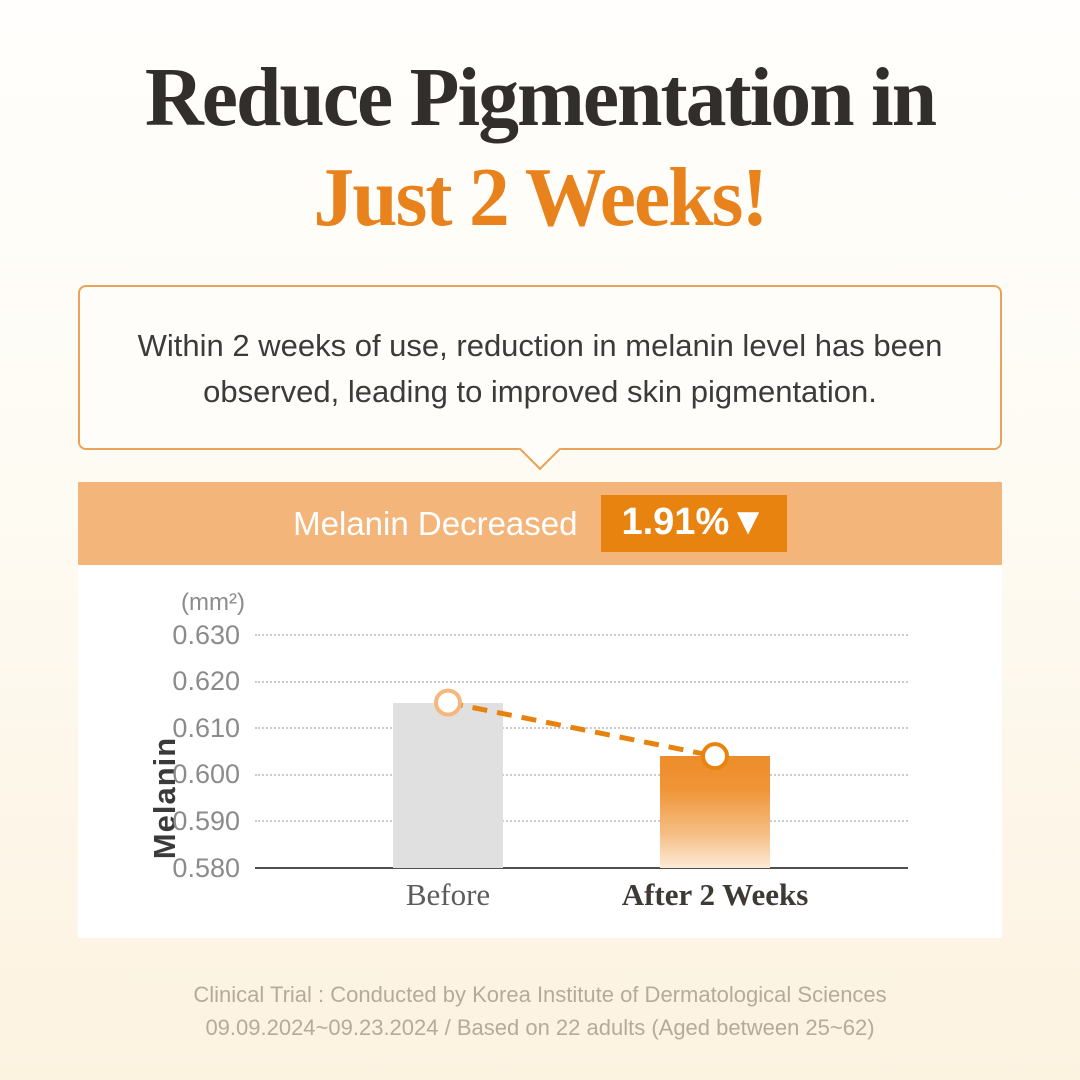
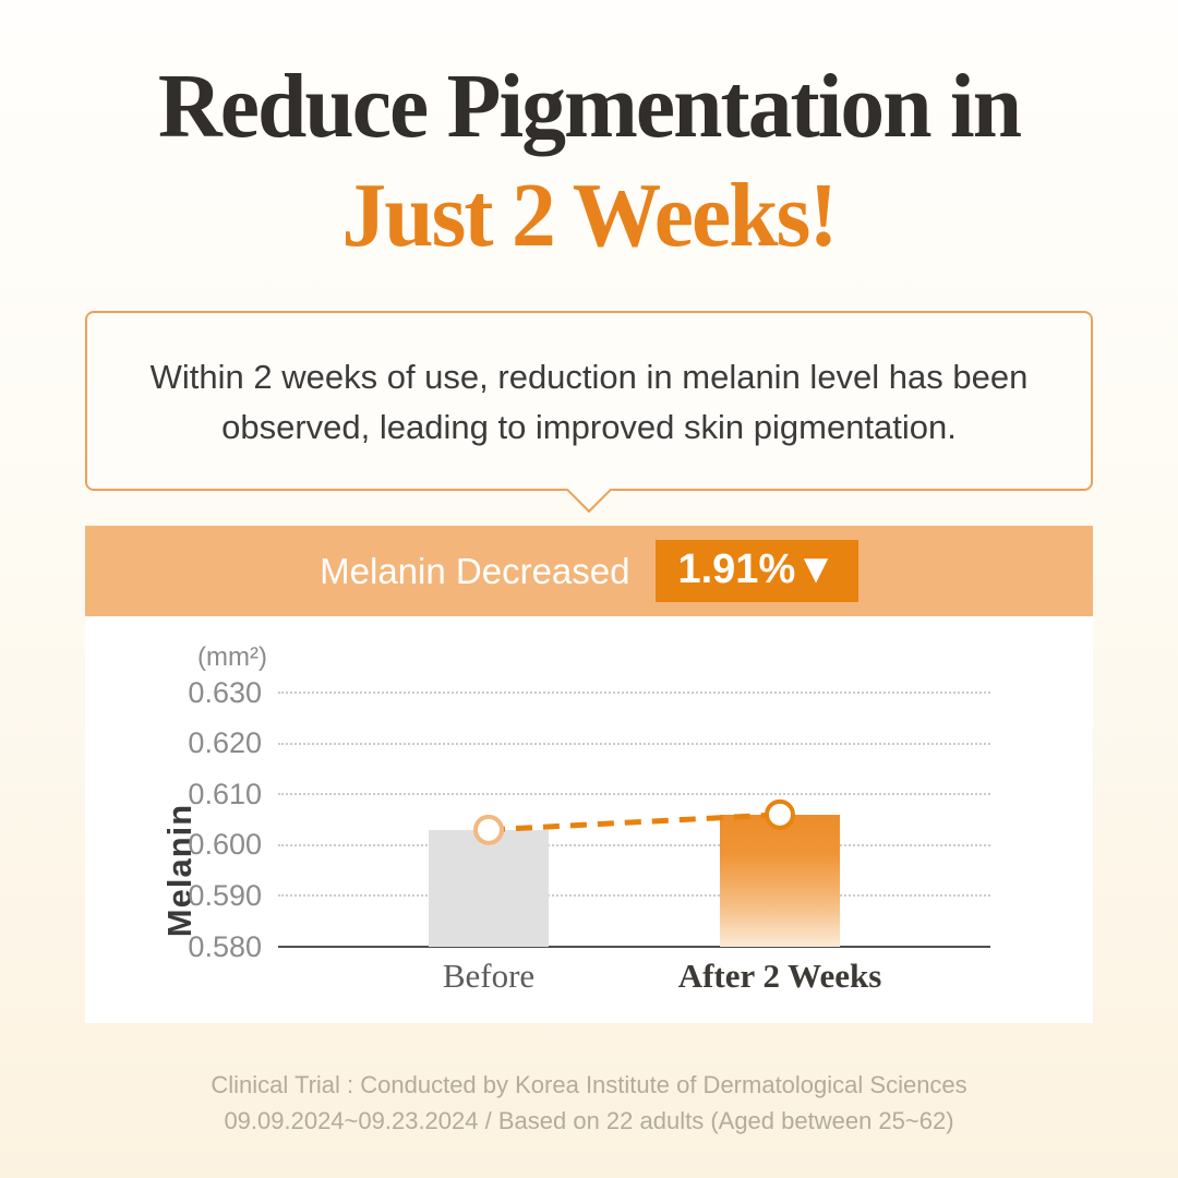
Before: 0.616 -> 0.603
After 2 Weeks: 0.604 -> 0.606
